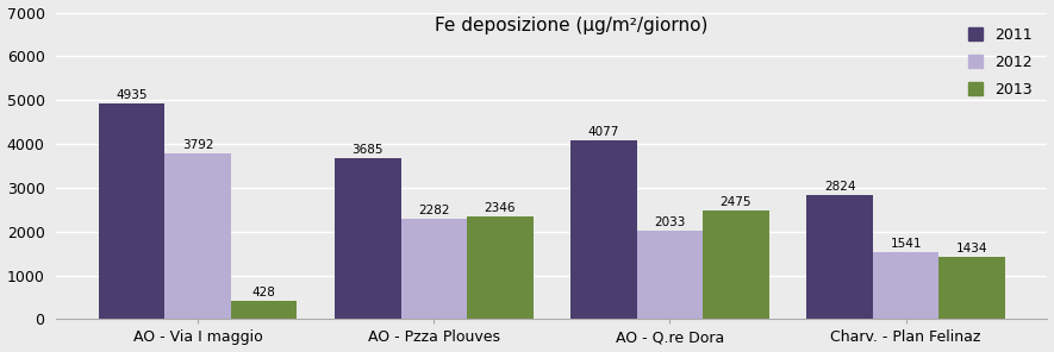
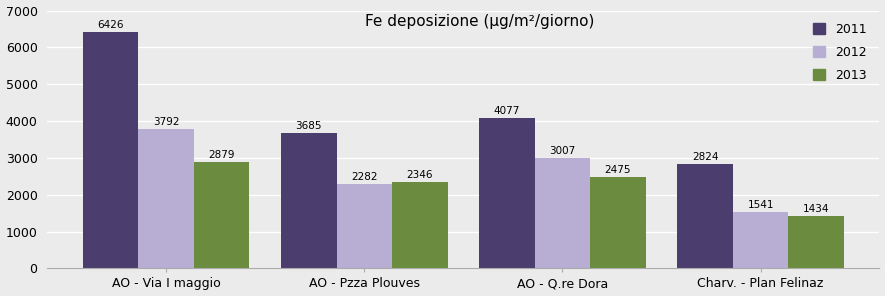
2011/AO - Via I maggio: 4935 -> 6426
2013/AO - Via I maggio: 428 -> 2879
2012/AO - Q.re Dora: 2033 -> 3007
